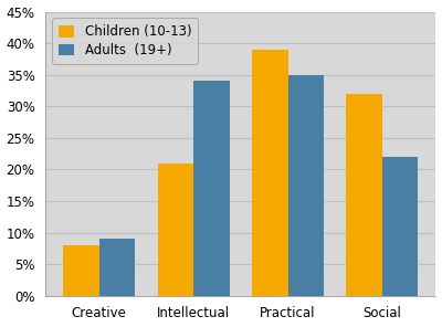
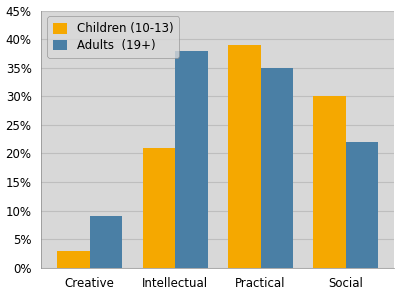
Children (10-13)/Creative: 8% -> 3%
Adults (19+)/Intellectual: 34% -> 38%
Children (10-13)/Social: 32% -> 30%
